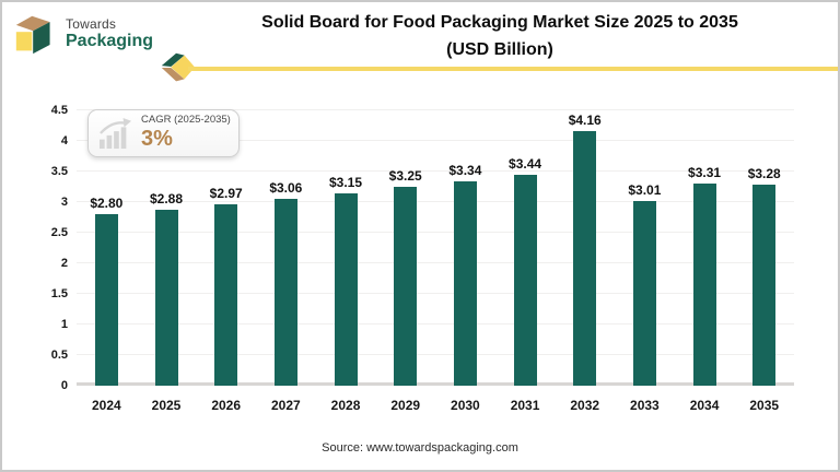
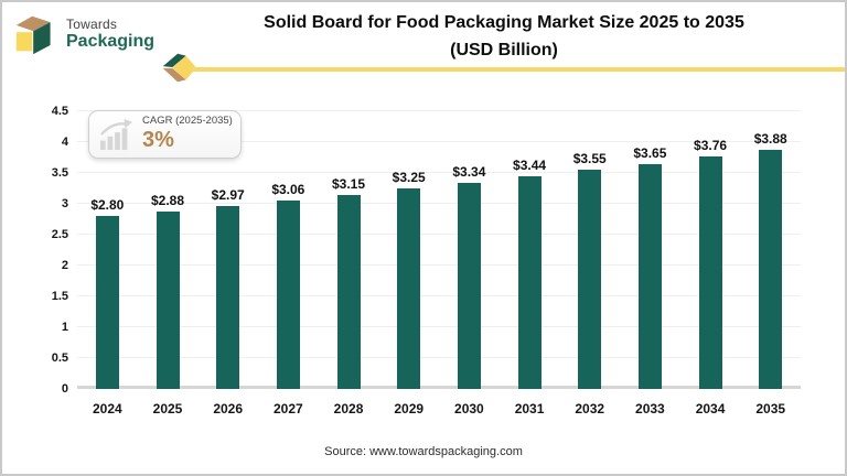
2032: $4.16 -> $3.55
2033: $3.01 -> $3.65
2034: $3.31 -> $3.76
2035: $3.28 -> $3.88
